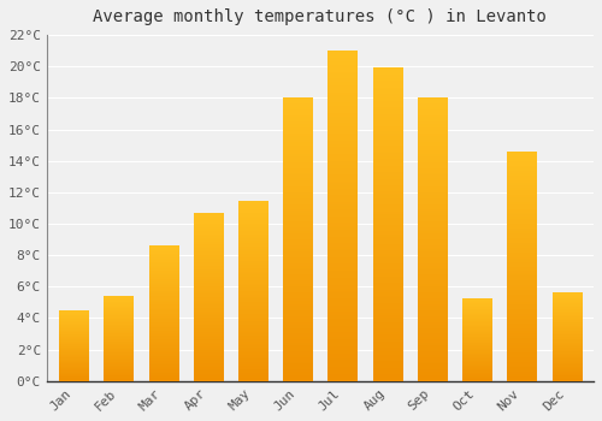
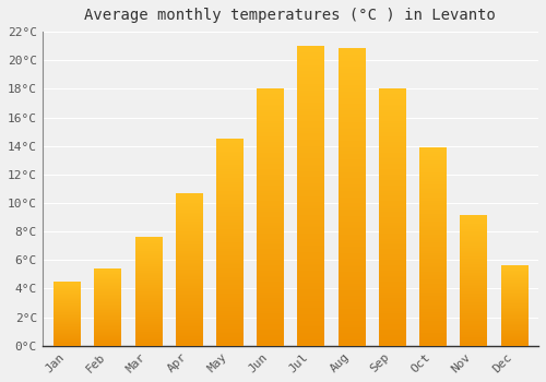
Mar: 8.6°C -> 7.6°C
May: 11.4°C -> 14.5°C
Aug: 19.9°C -> 20.8°C
Oct: 5.2°C -> 13.9°C
Nov: 14.6°C -> 9.1°C
